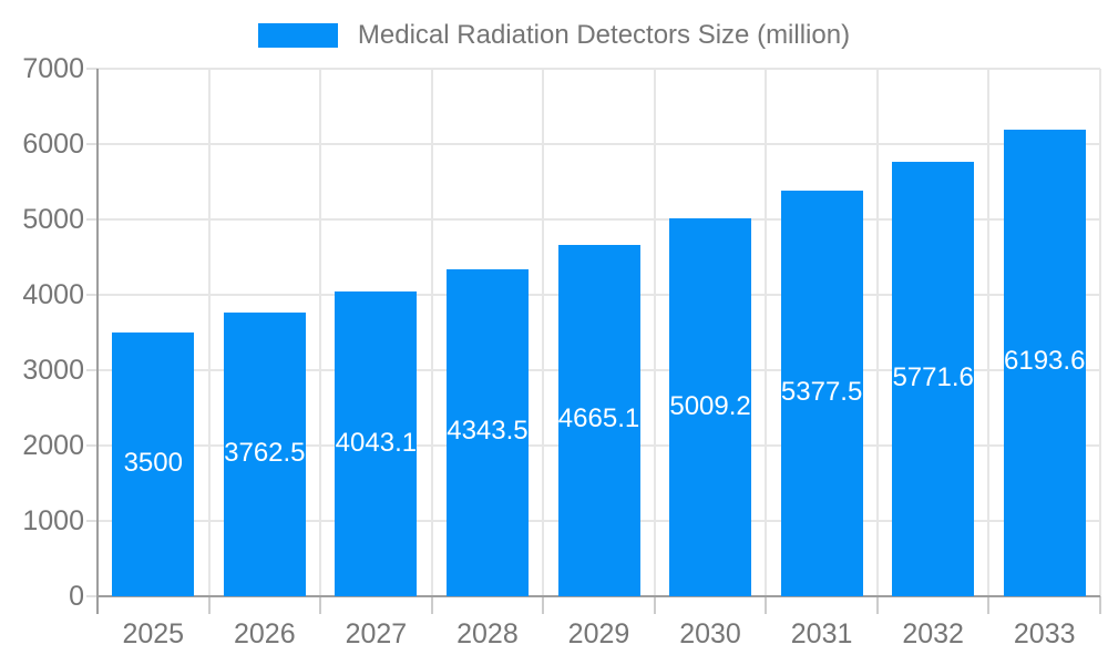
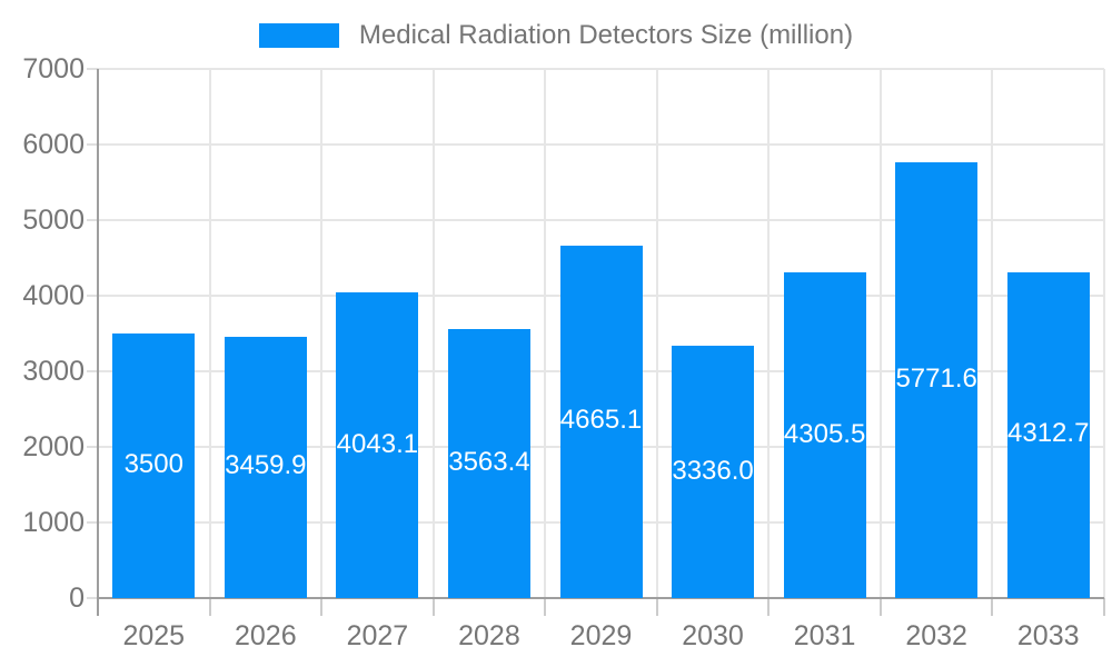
2026: 3762.5 -> 3459.9
2028: 4343.5 -> 3563.4
2030: 5009.2 -> 3336.0
2031: 5377.5 -> 4305.5
2033: 6193.6 -> 4312.7
